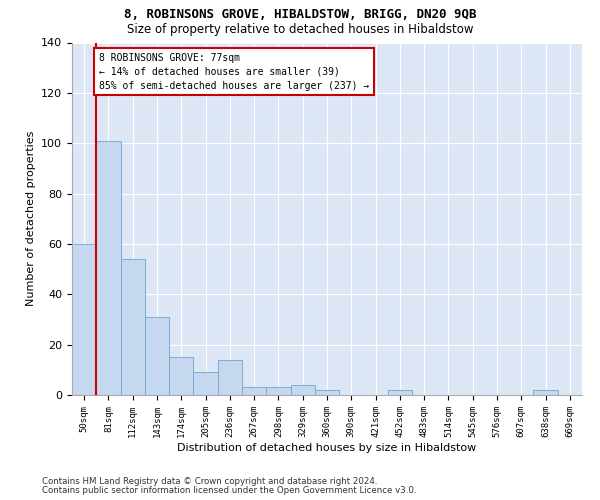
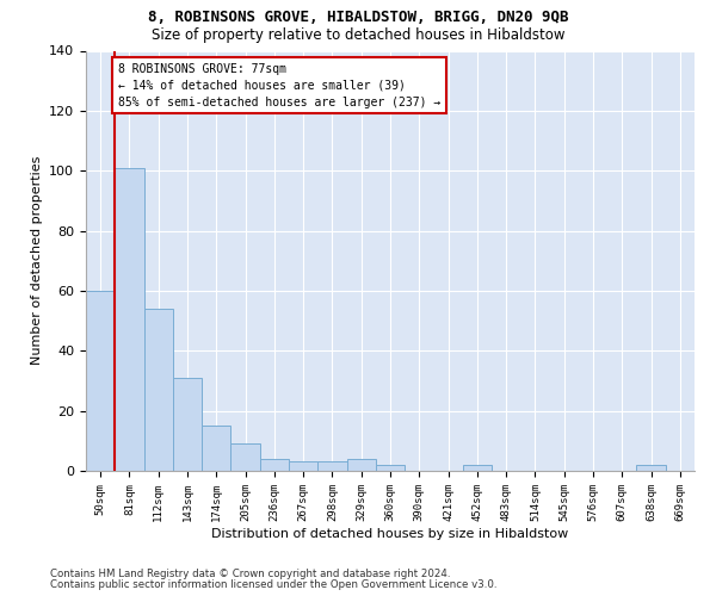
236sqm: 14 -> 4
